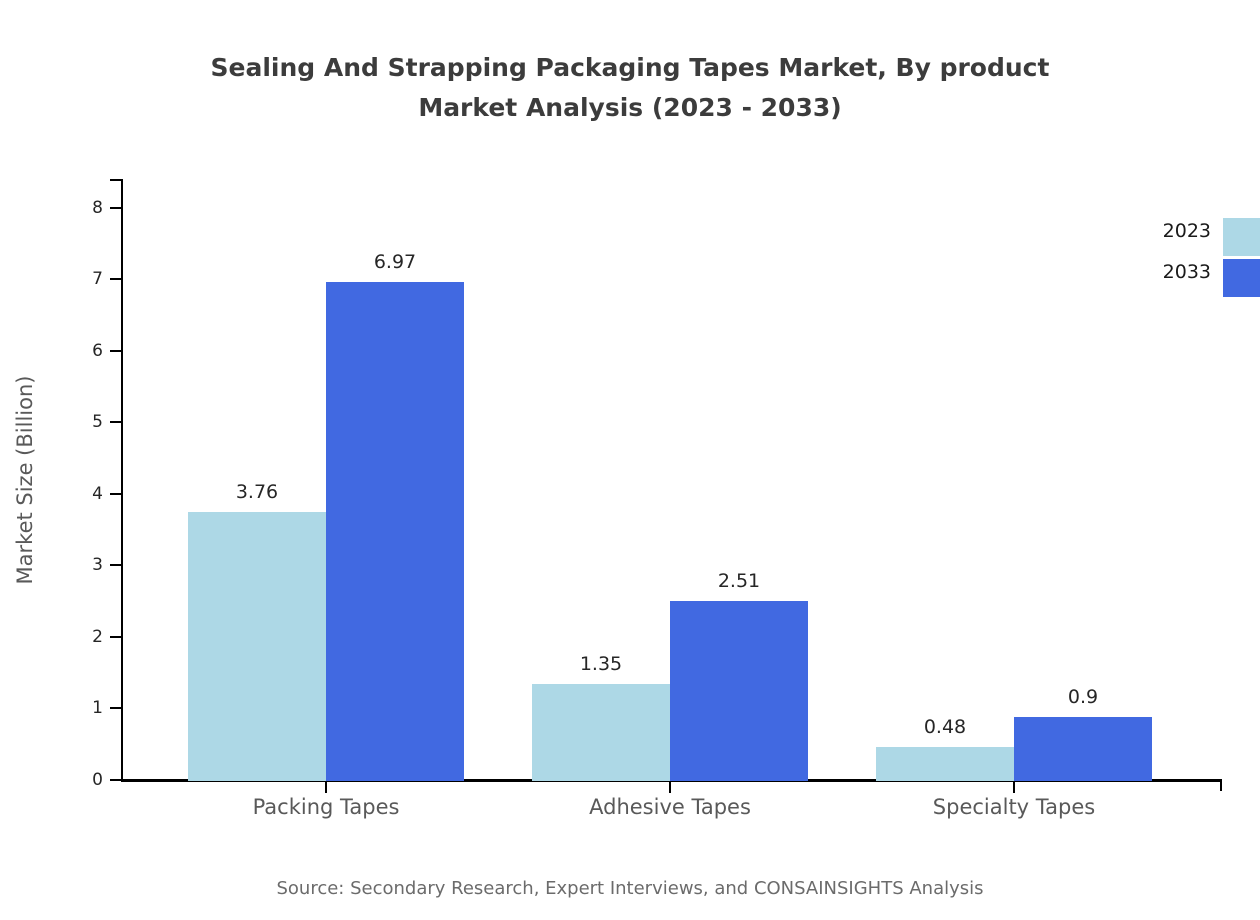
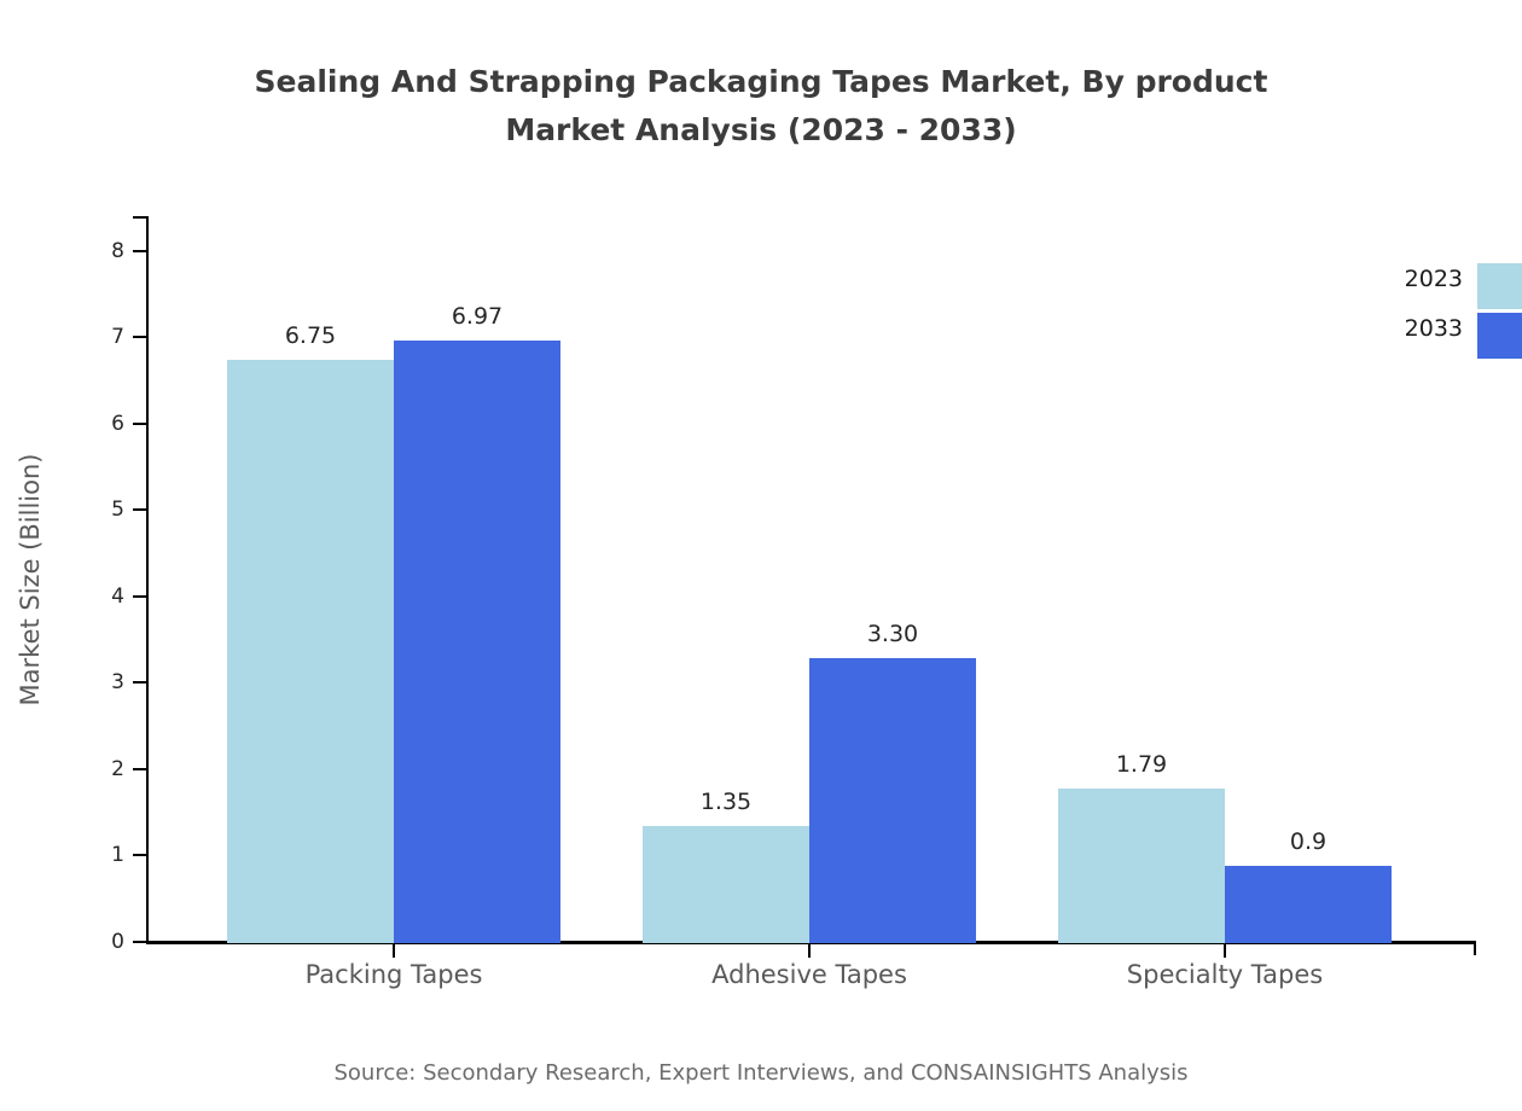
2023/Packing Tapes: 3.76 -> 6.75
2033/Adhesive Tapes: 2.51 -> 3.30
2023/Specialty Tapes: 0.48 -> 1.79
